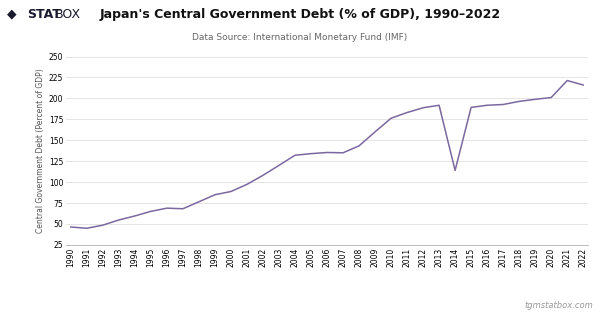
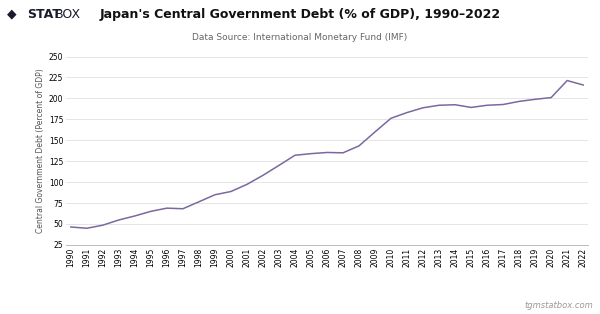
2014: 114 -> 192
